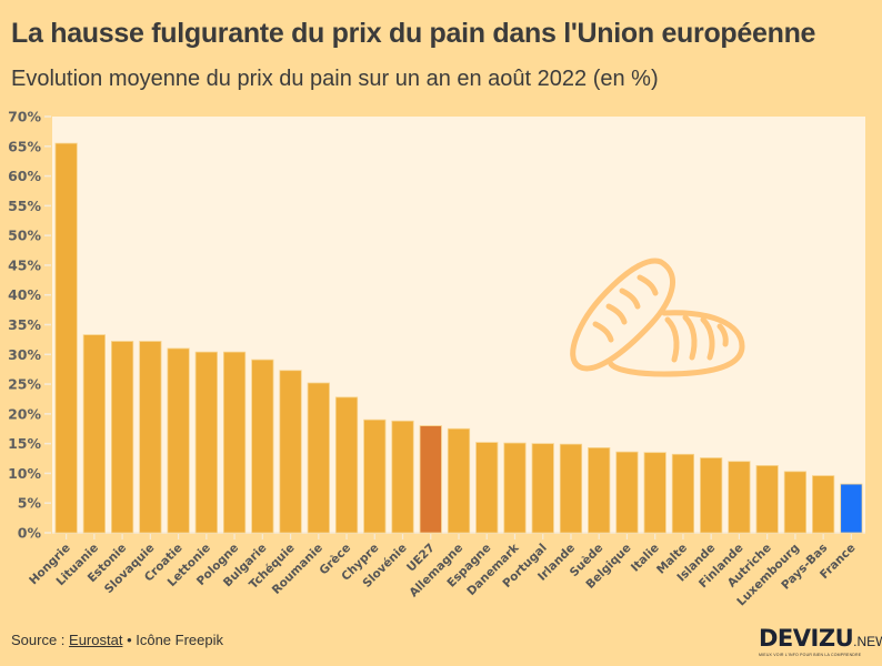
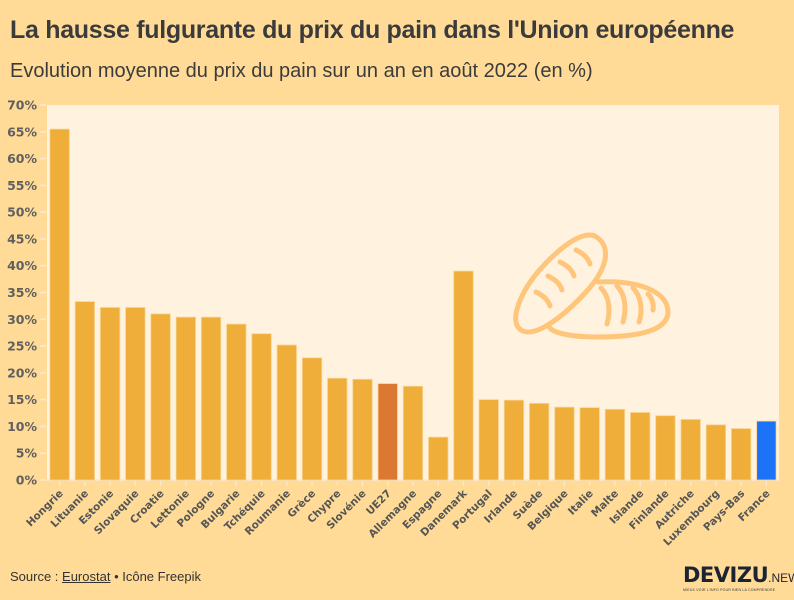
Espagne: 15% -> 8%
Danemark: 15% -> 39%
France: 8% -> 11%
